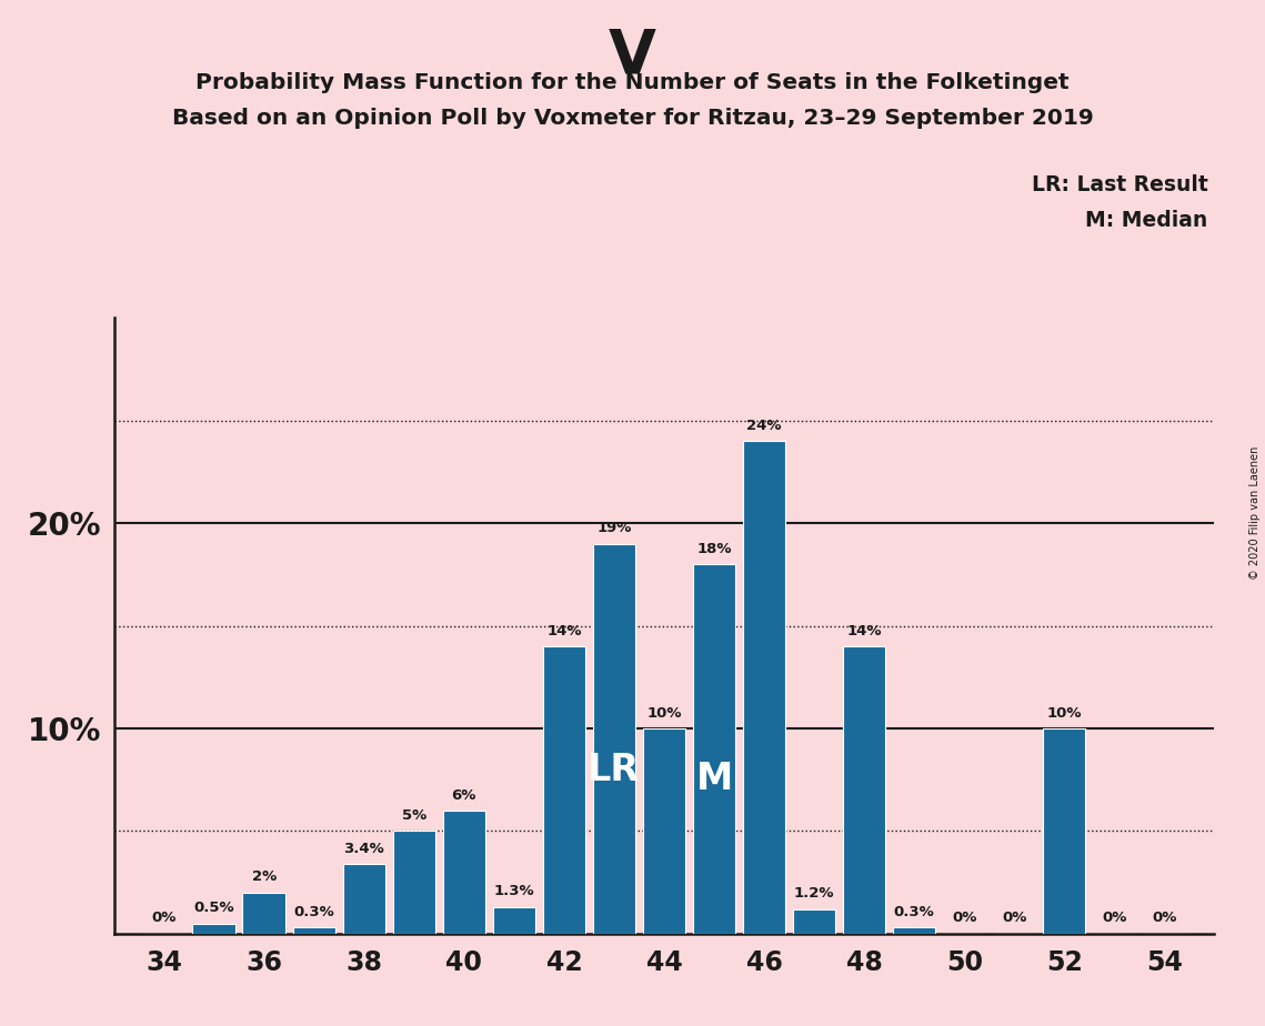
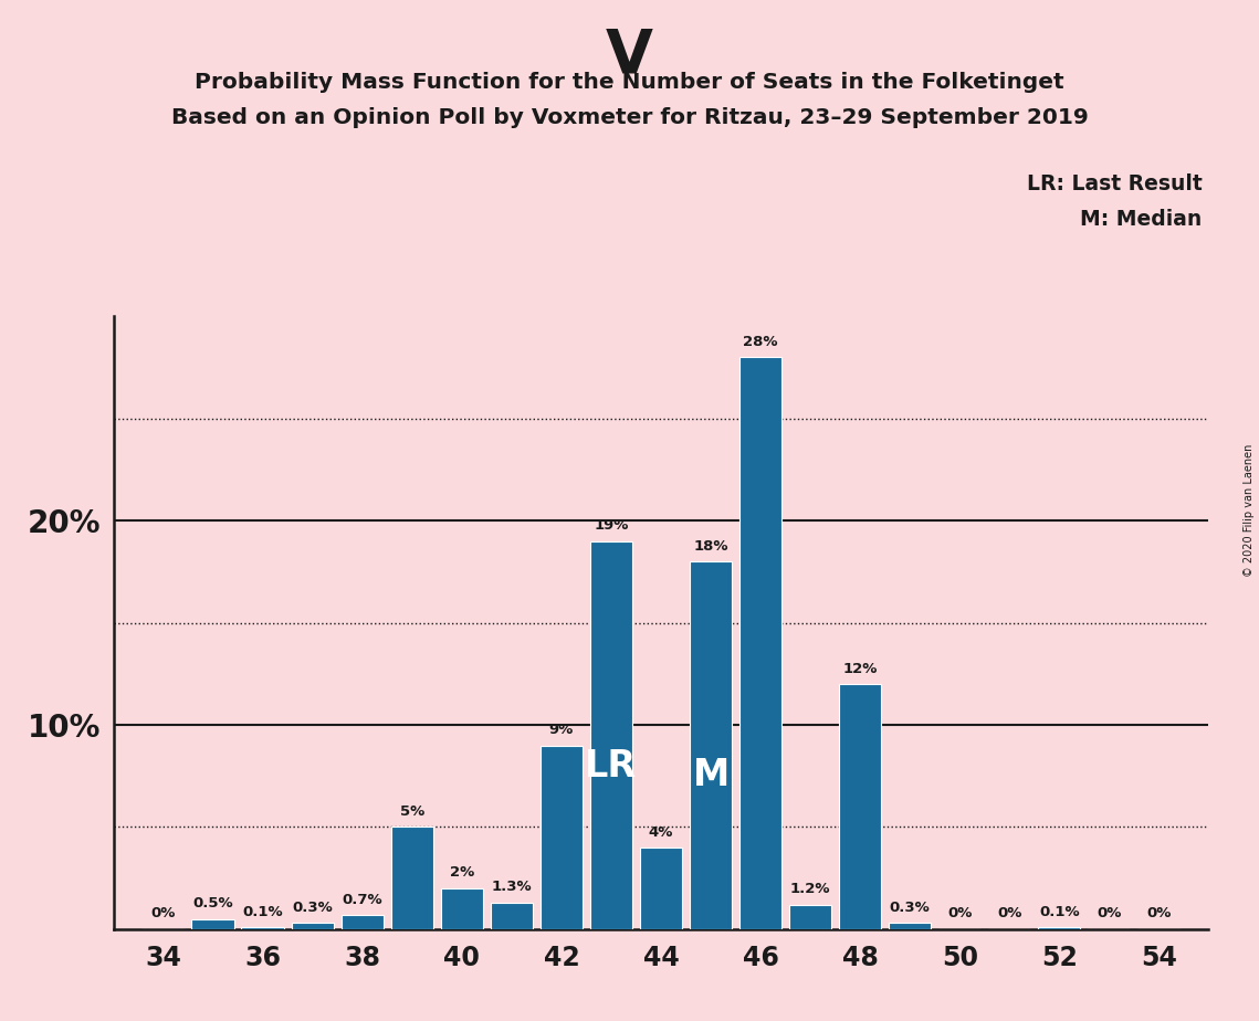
36: 2% -> 0.1%
38: 3.4% -> 0.7%
40: 6% -> 2%
42: 14% -> 9%
44: 10% -> 4%
46: 24% -> 28%
48: 14% -> 12%
52: 10% -> 0.1%
